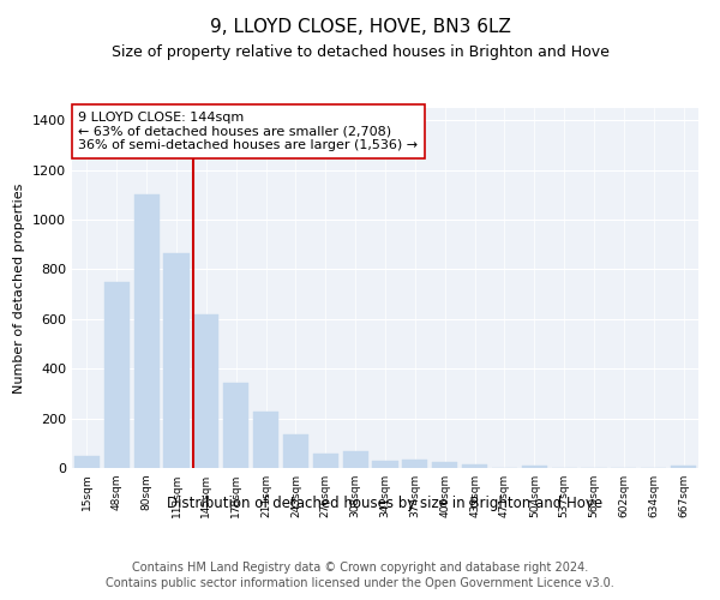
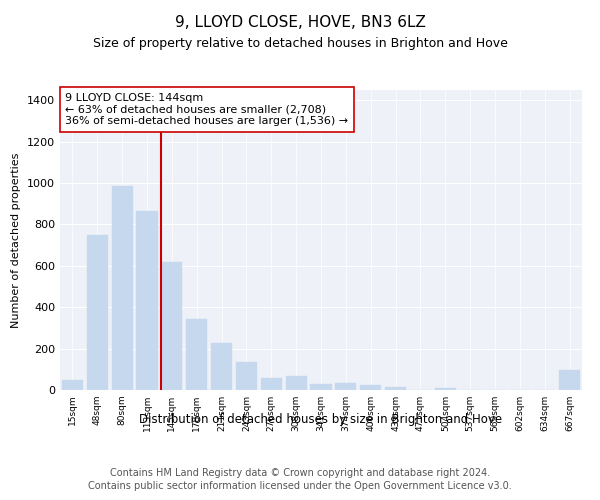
80sqm: 1100 -> 985
667sqm: 12 -> 95
